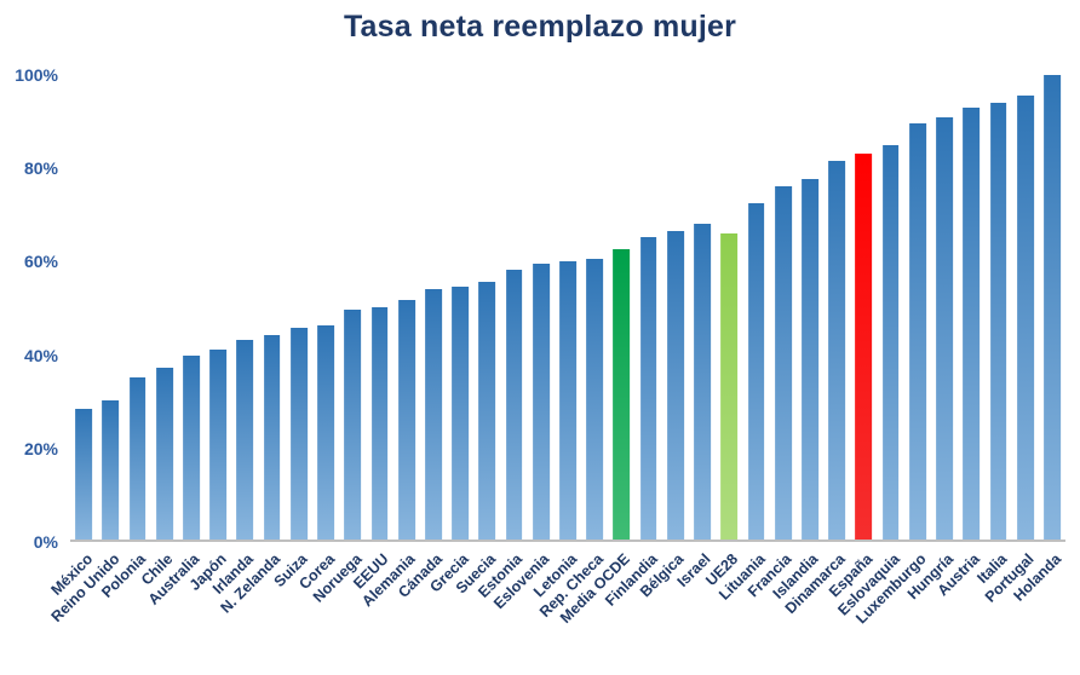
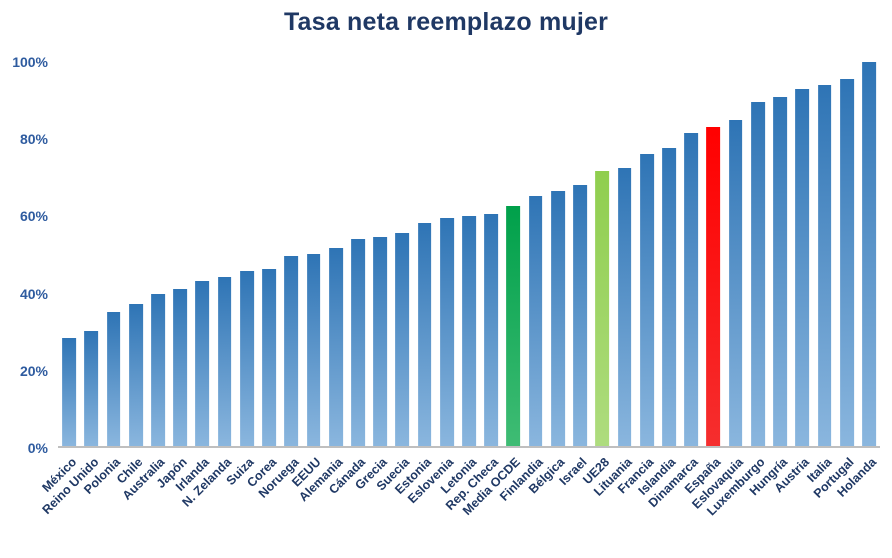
UE28: 66% -> 72%
